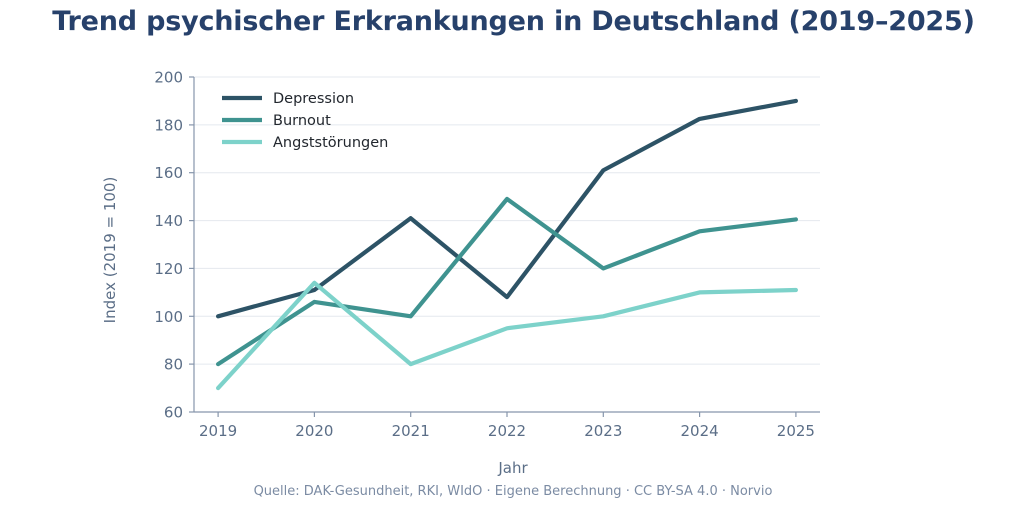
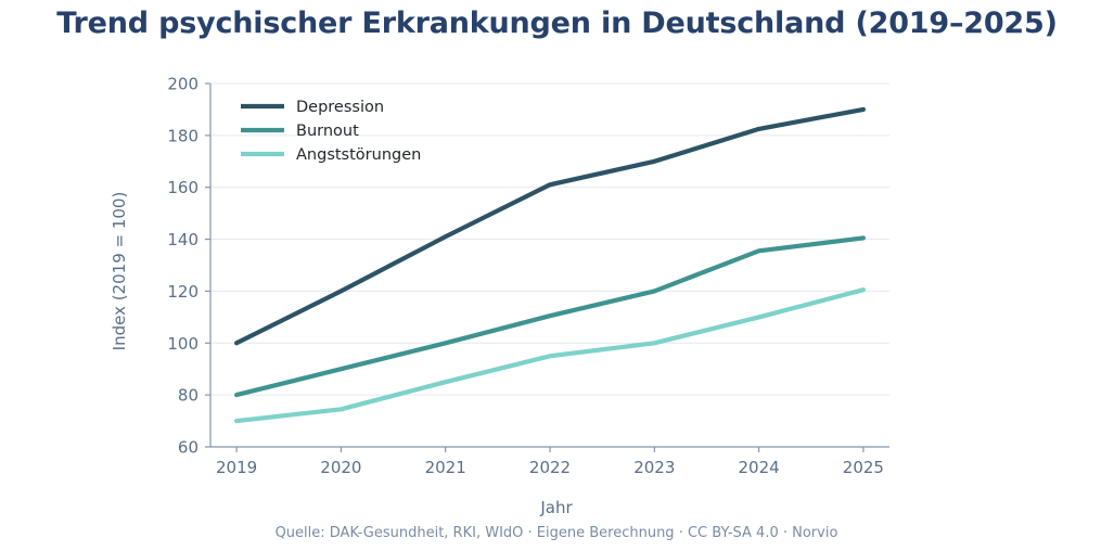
Depression/2020: 111 -> 120
Burnout/2020: 106 -> 90
Angststörungen/2020: 114 -> 74
Angststörungen/2021: 80 -> 85
Depression/2022: 108 -> 161
Burnout/2022: 149 -> 110
Depression/2023: 161 -> 170
Angststörungen/2025: 111 -> 120
